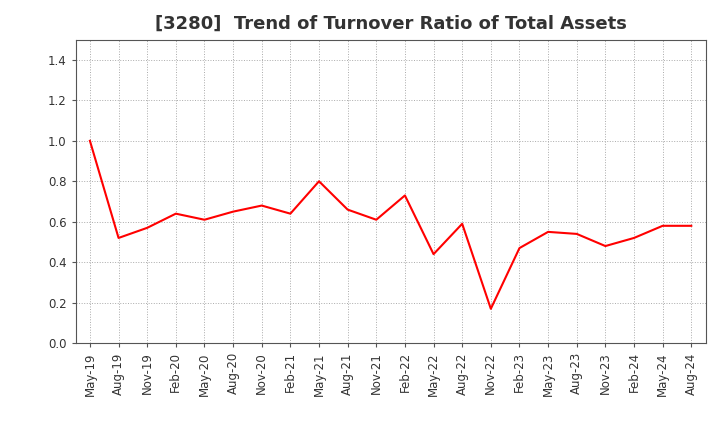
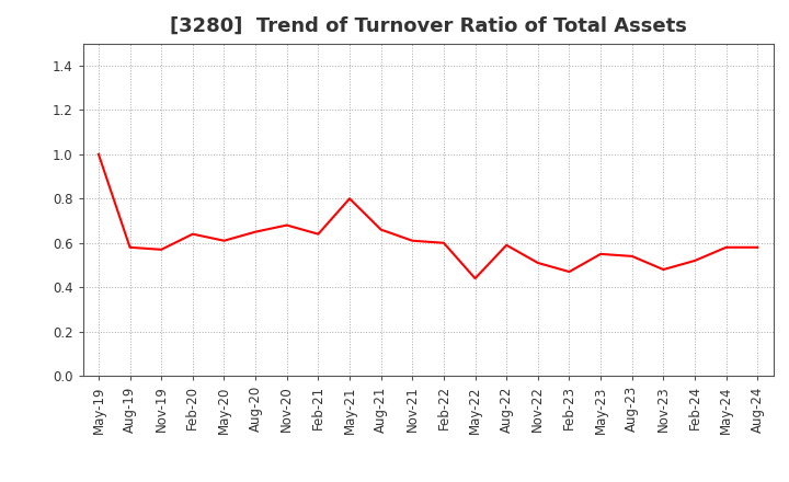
Aug-19: 0.52 -> 0.58
Feb-22: 0.73 -> 0.60
Nov-22: 0.17 -> 0.51
